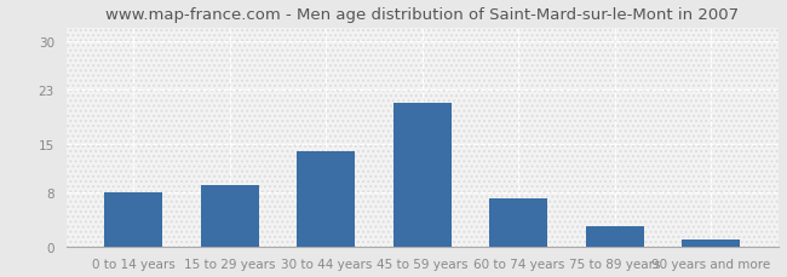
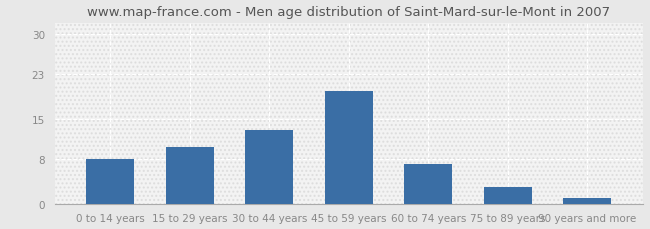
15 to 29 years: 9 -> 10
30 to 44 years: 14 -> 13
45 to 59 years: 21 -> 20
